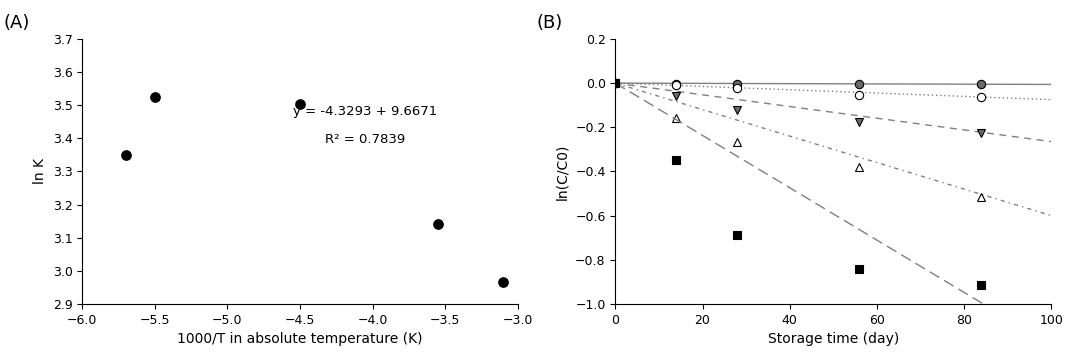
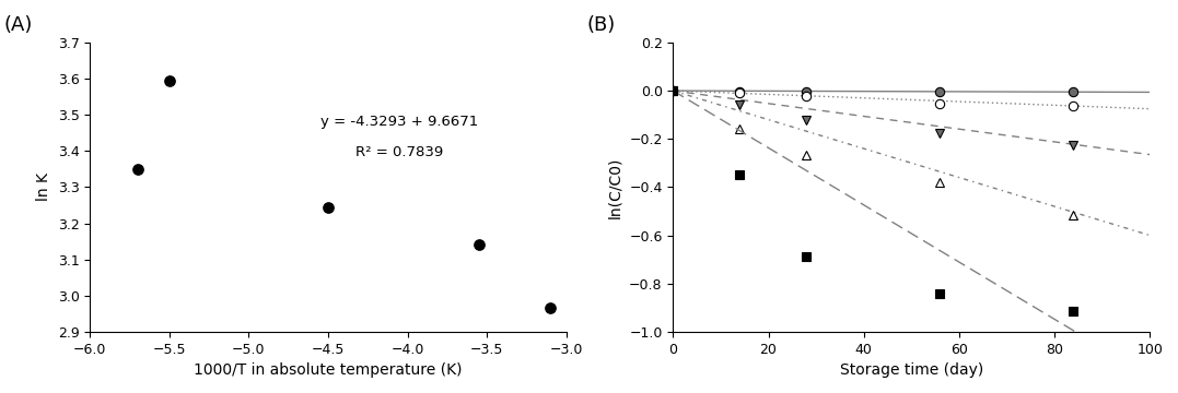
−5.5: 3.525 -> 3.595
−4.5: 3.505 -> 3.245
